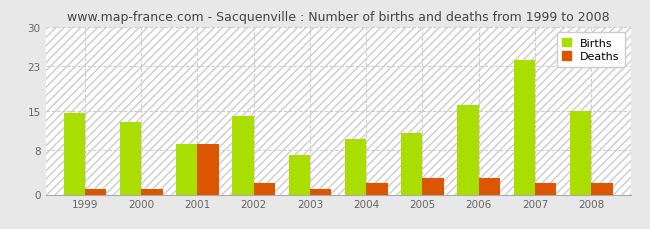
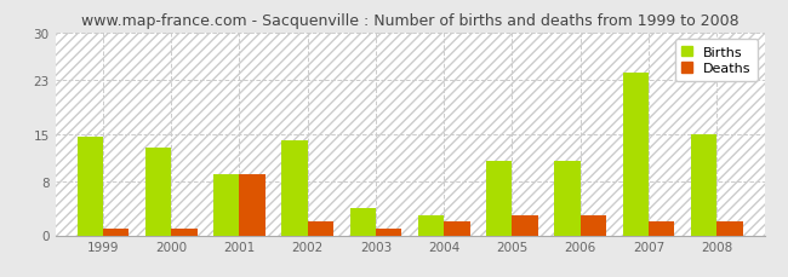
Births/2003: 7.0 -> 4.0
Births/2004: 10.0 -> 3.0
Births/2006: 16.0 -> 11.0
